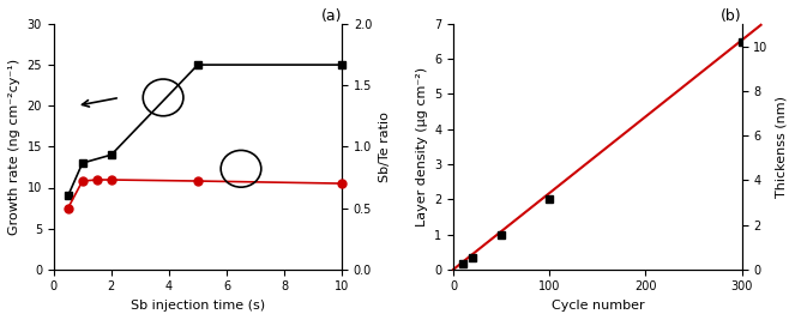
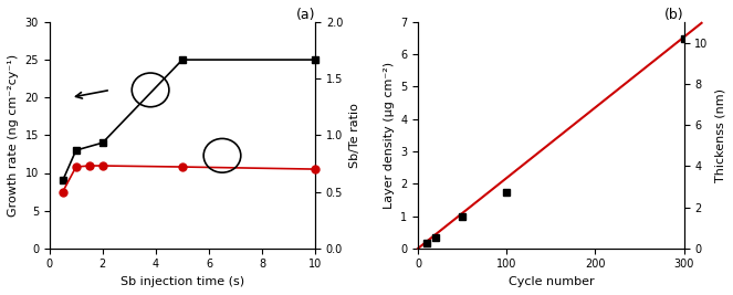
(b)/100: 2.00 -> 1.75
